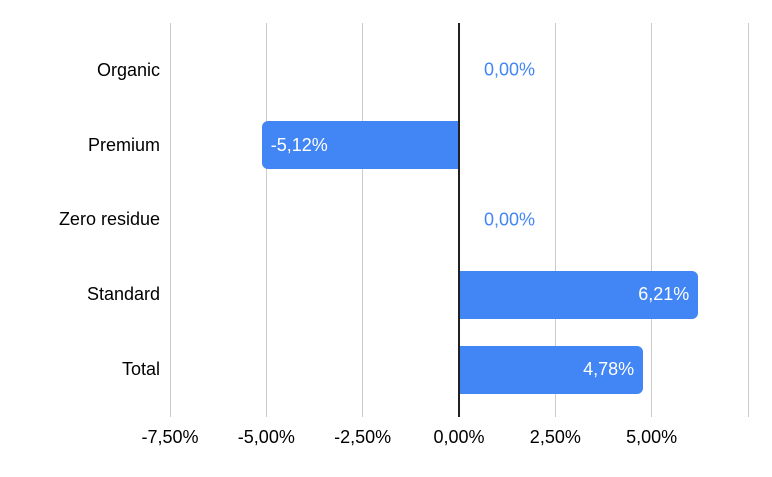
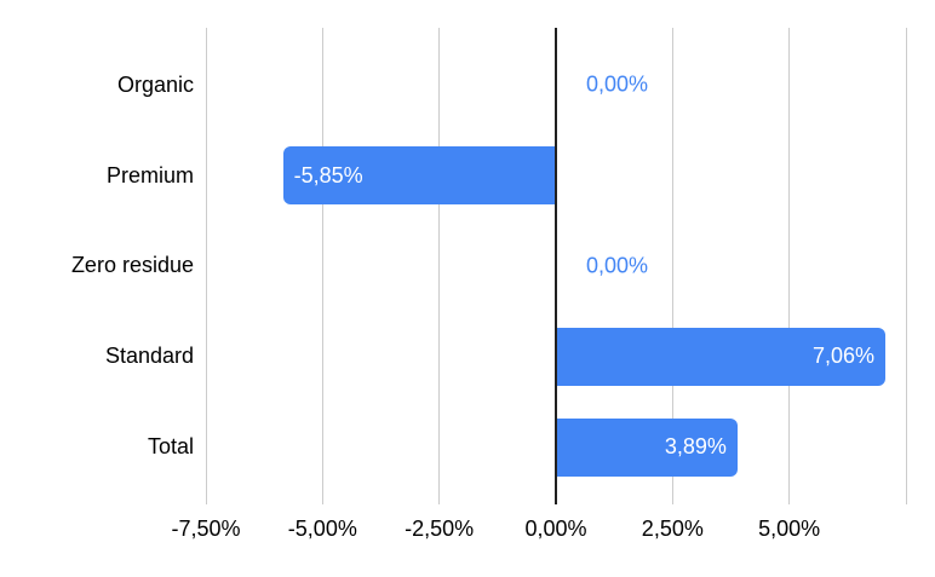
Premium: -5,12% -> -5,85%
Standard: 6,21% -> 7,06%
Total: 4,78% -> 3,89%
